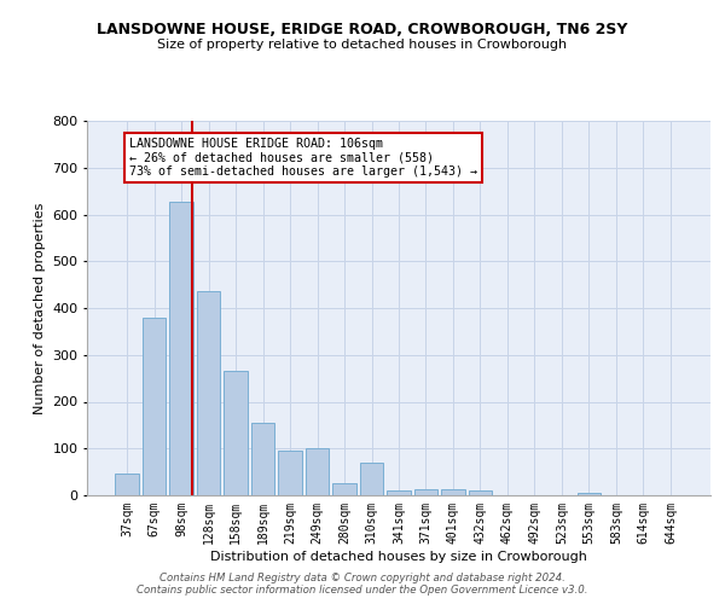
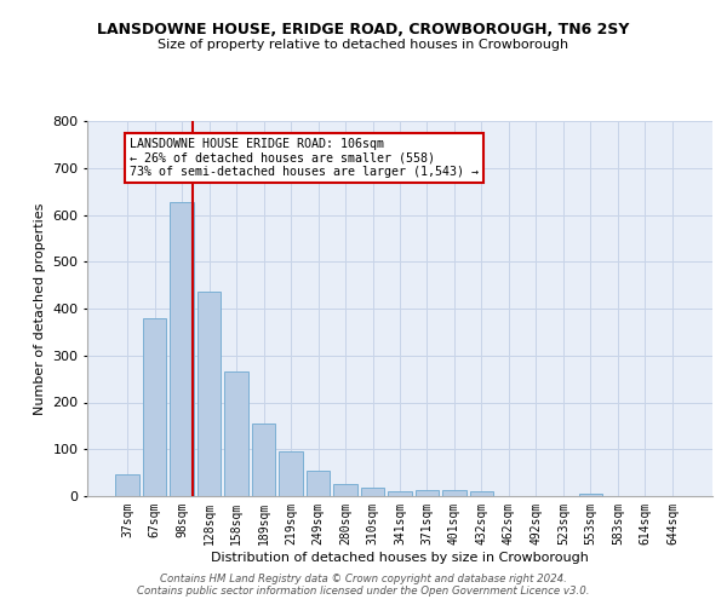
249sqm: 100 -> 55
310sqm: 70 -> 18
